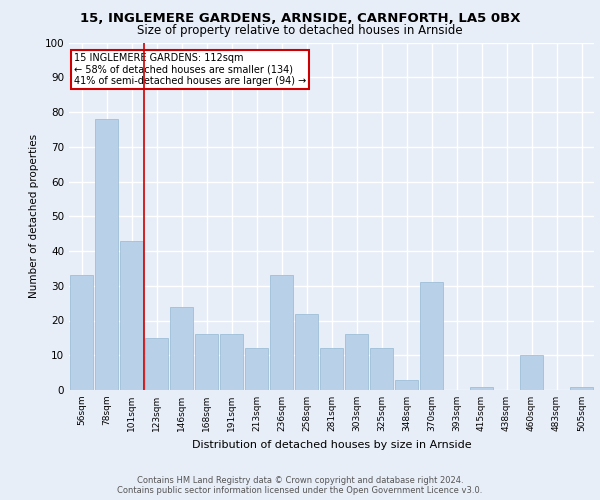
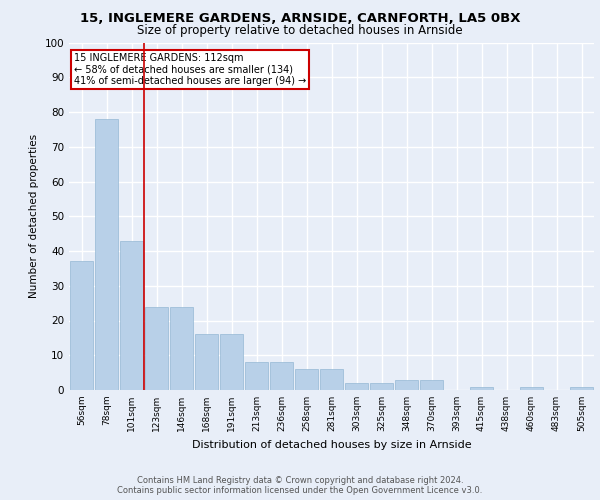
56sqm: 33 -> 37
123sqm: 15 -> 24
213sqm: 12 -> 8
236sqm: 33 -> 8
258sqm: 22 -> 6
281sqm: 12 -> 6
303sqm: 16 -> 2
325sqm: 12 -> 2
370sqm: 31 -> 3
460sqm: 10 -> 1
